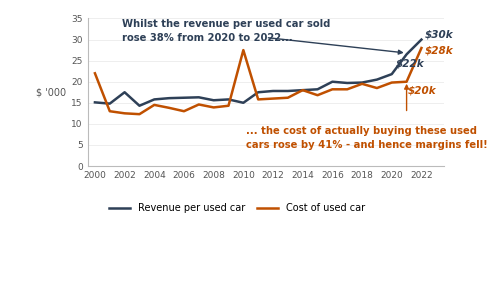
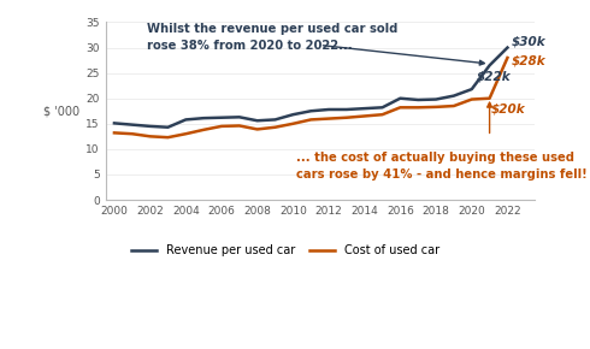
Cost of used car/2000: 22.0 -> 13.2
Revenue per used car/2002: 17.5 -> 14.5
Cost of used car/2004: 14.5 -> 13.0
Cost of used car/2006: 13.0 -> 14.5
Revenue per used car/2010: 15.0 -> 16.8
Cost of used car/2010: 27.5 -> 15.0
Cost of used car/2014: 18.0 -> 16.5
Cost of used car/2018: 19.5 -> 18.3
